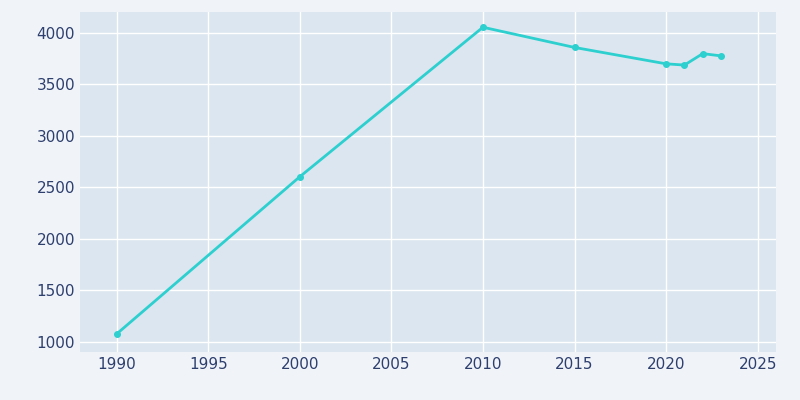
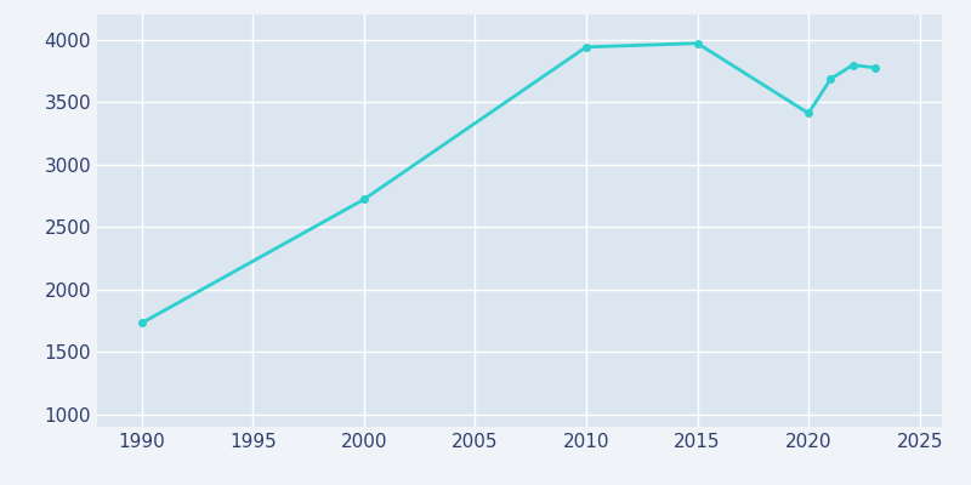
1990: 1080 -> 1730
2000: 2600 -> 2720
2010: 4050 -> 3940
2015: 3860 -> 3970
2020: 3700 -> 3410
